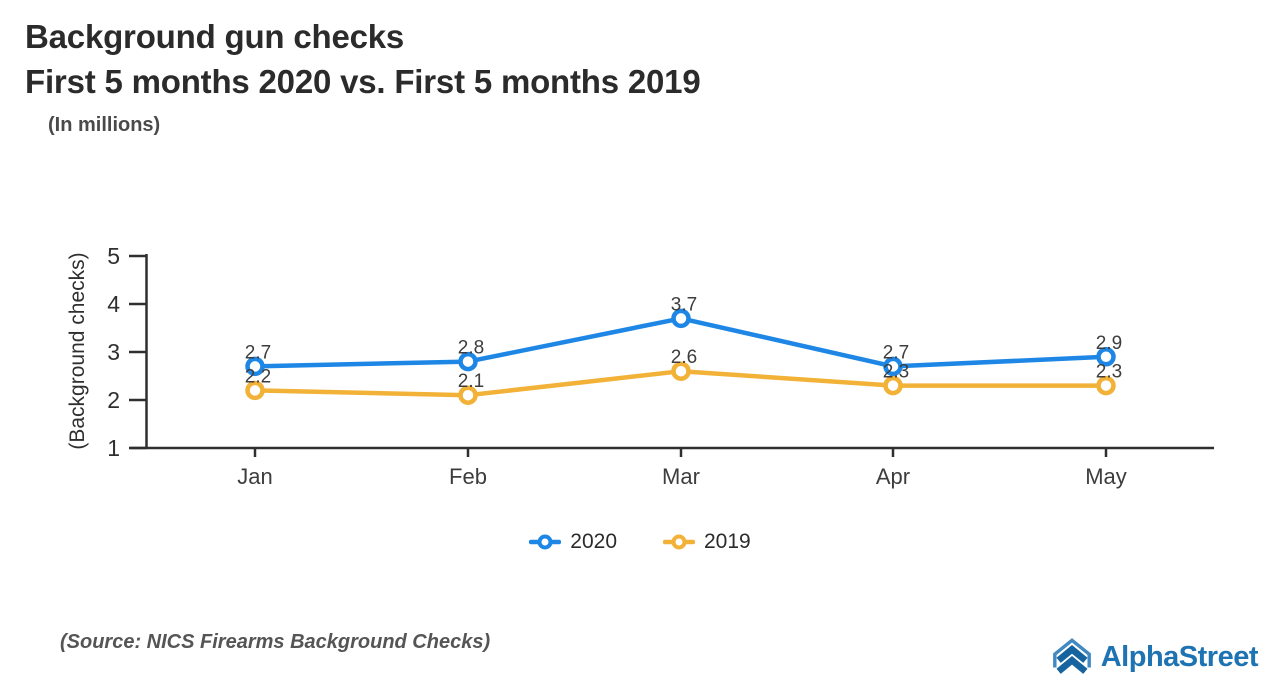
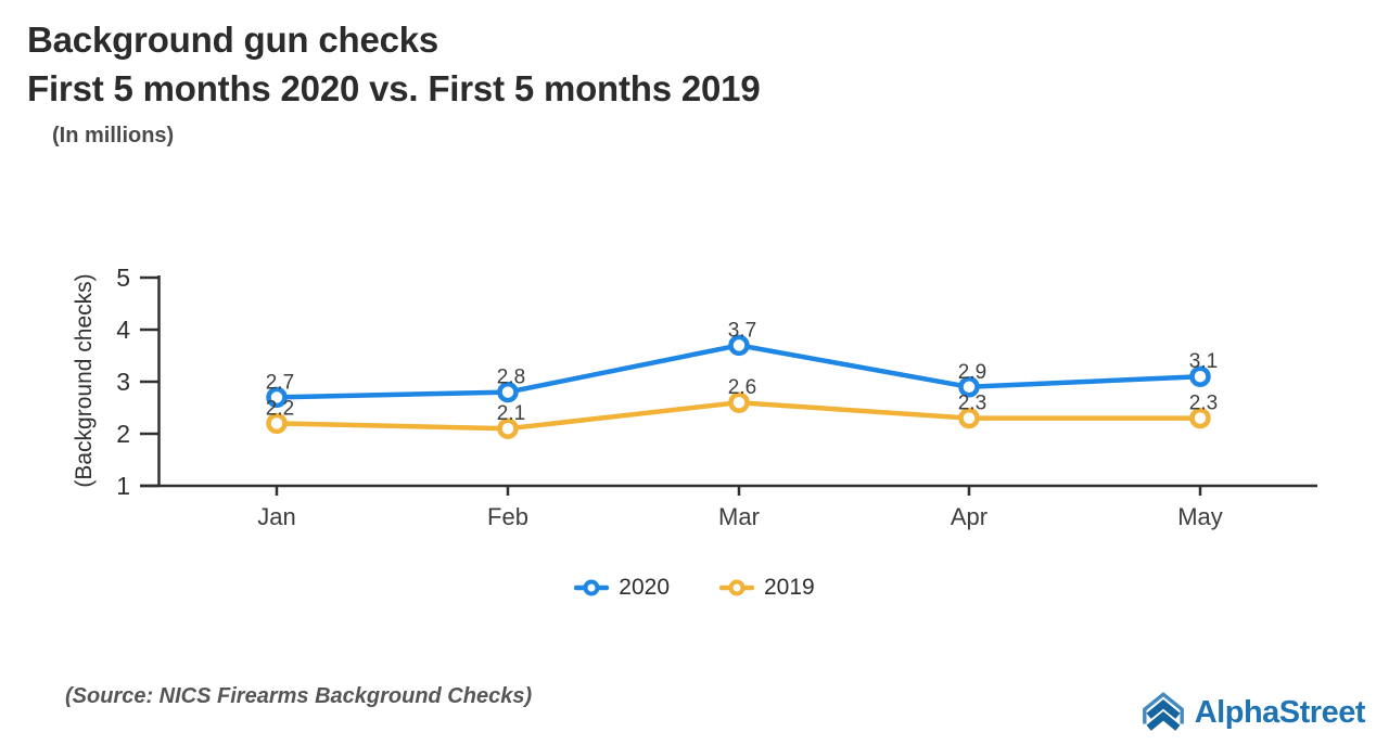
2020/Apr: 2.7 -> 2.9
2020/May: 2.9 -> 3.1
